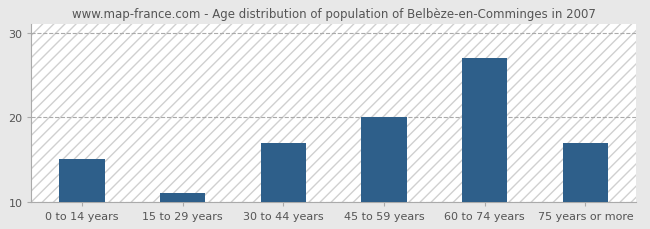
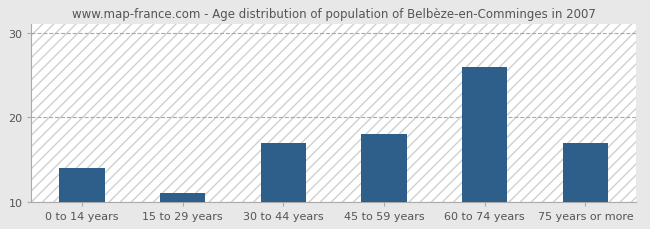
0 to 14 years: 15 -> 14
45 to 59 years: 20 -> 18
60 to 74 years: 27 -> 26
